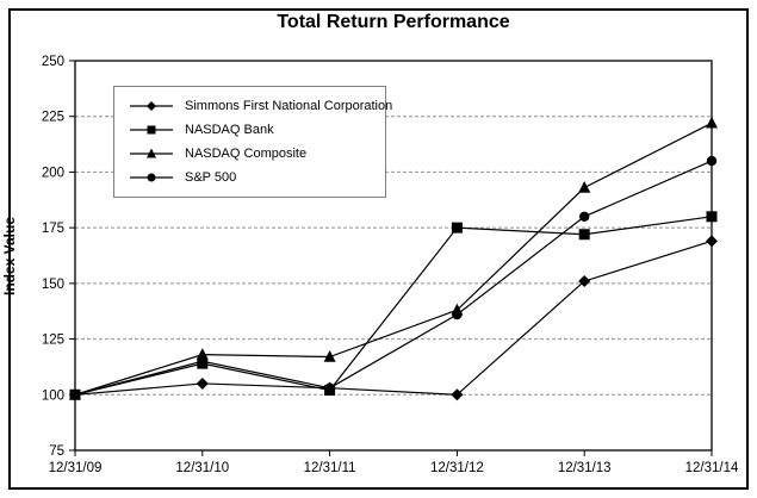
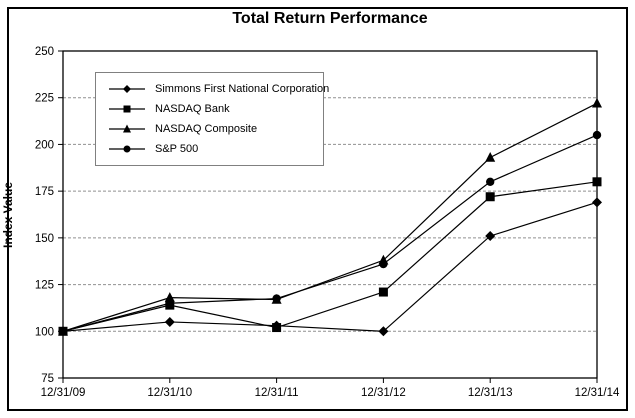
S&P 500/12/31/11: 103 -> 118
NASDAQ Bank/12/31/12: 175 -> 121
